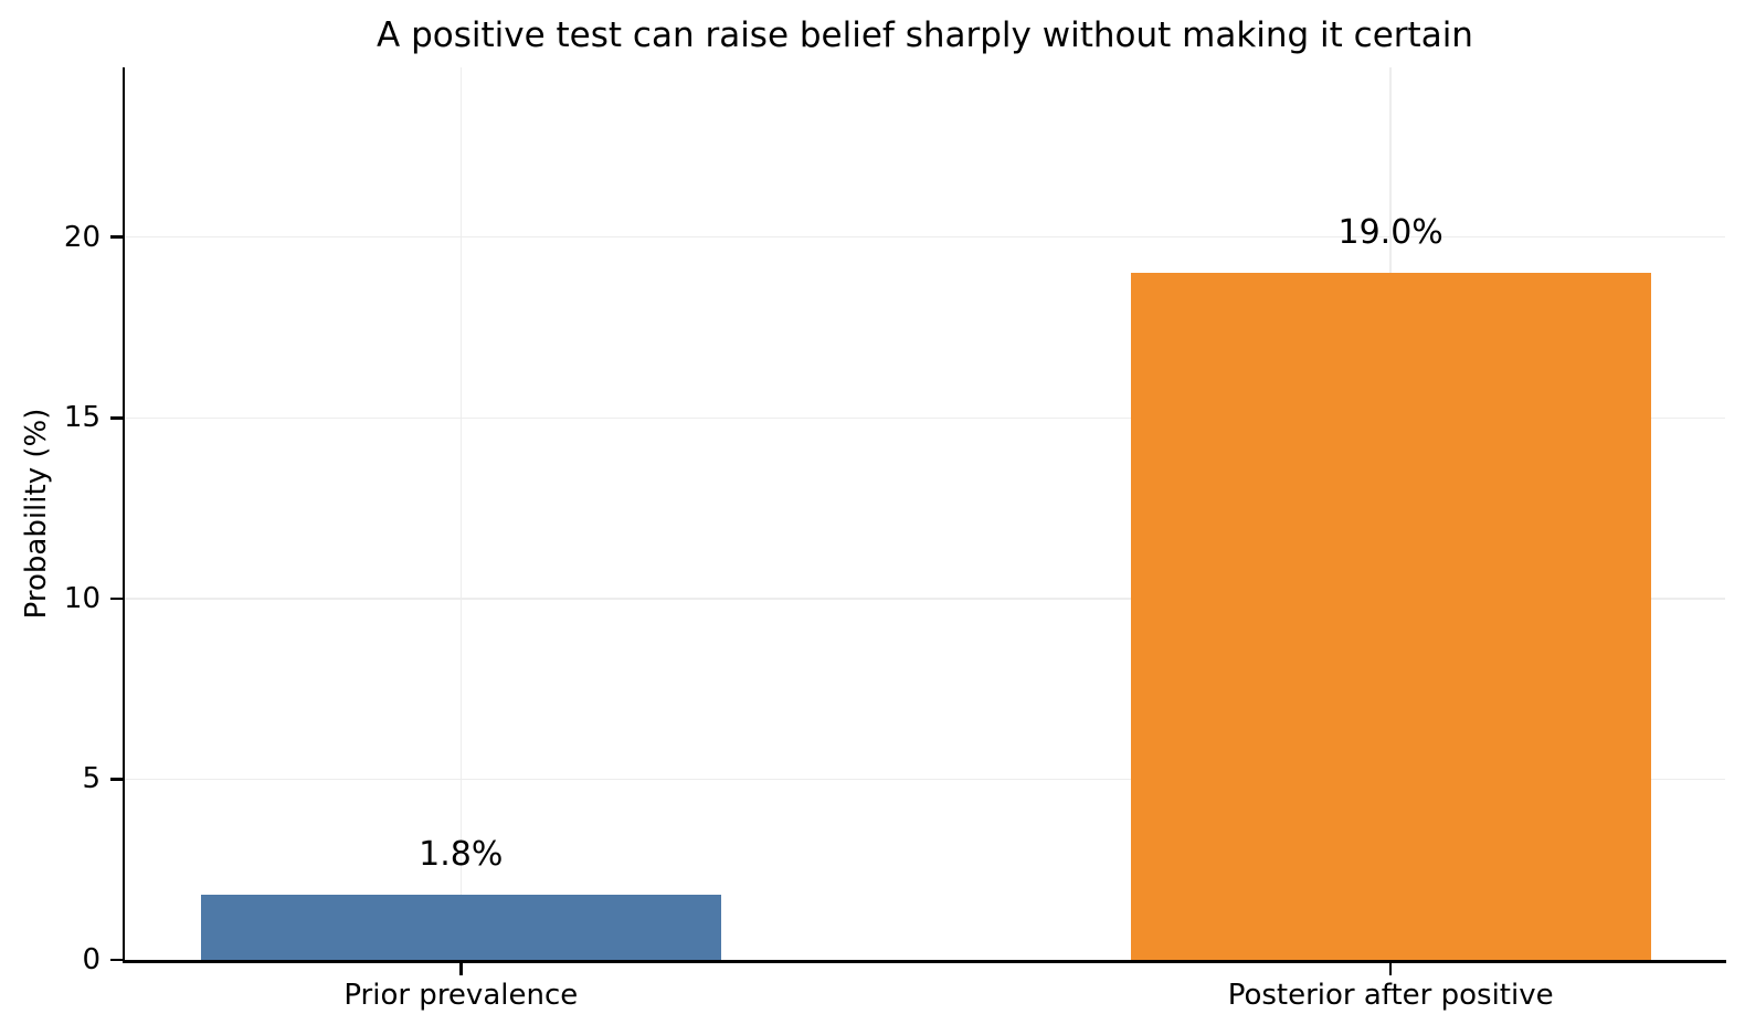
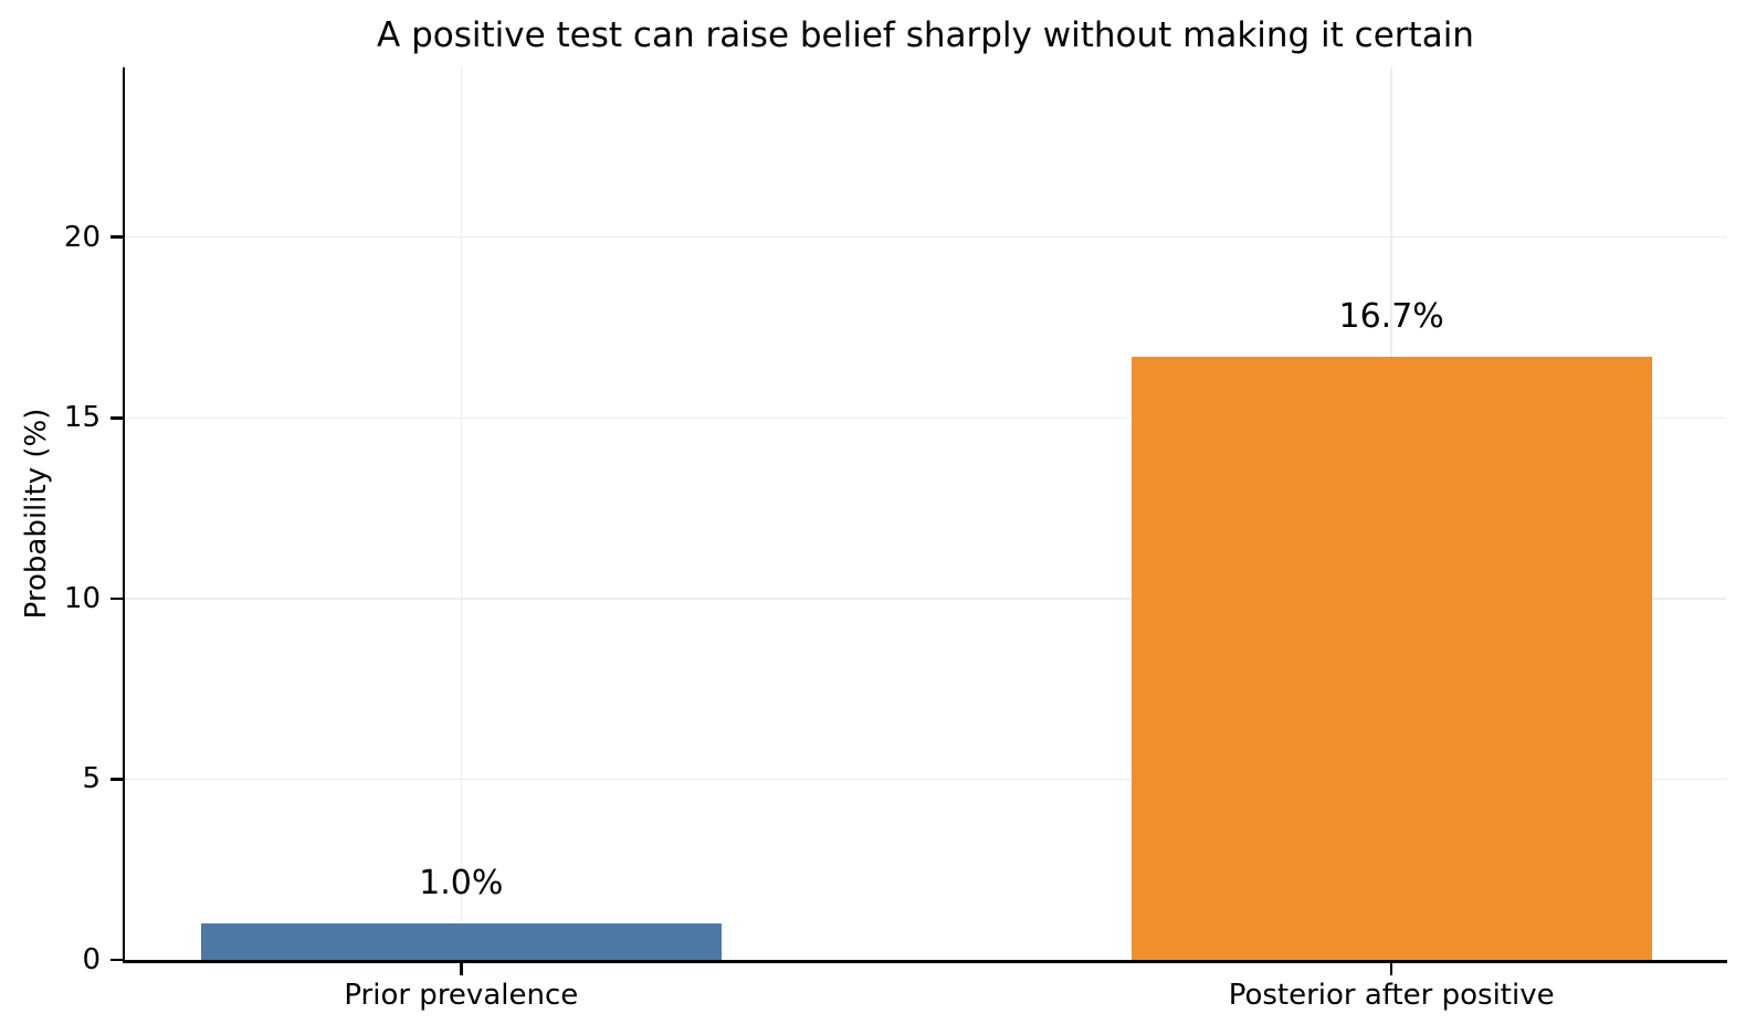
Prior prevalence: 1.8% -> 1.0%
Posterior after positive: 19.0% -> 16.7%
